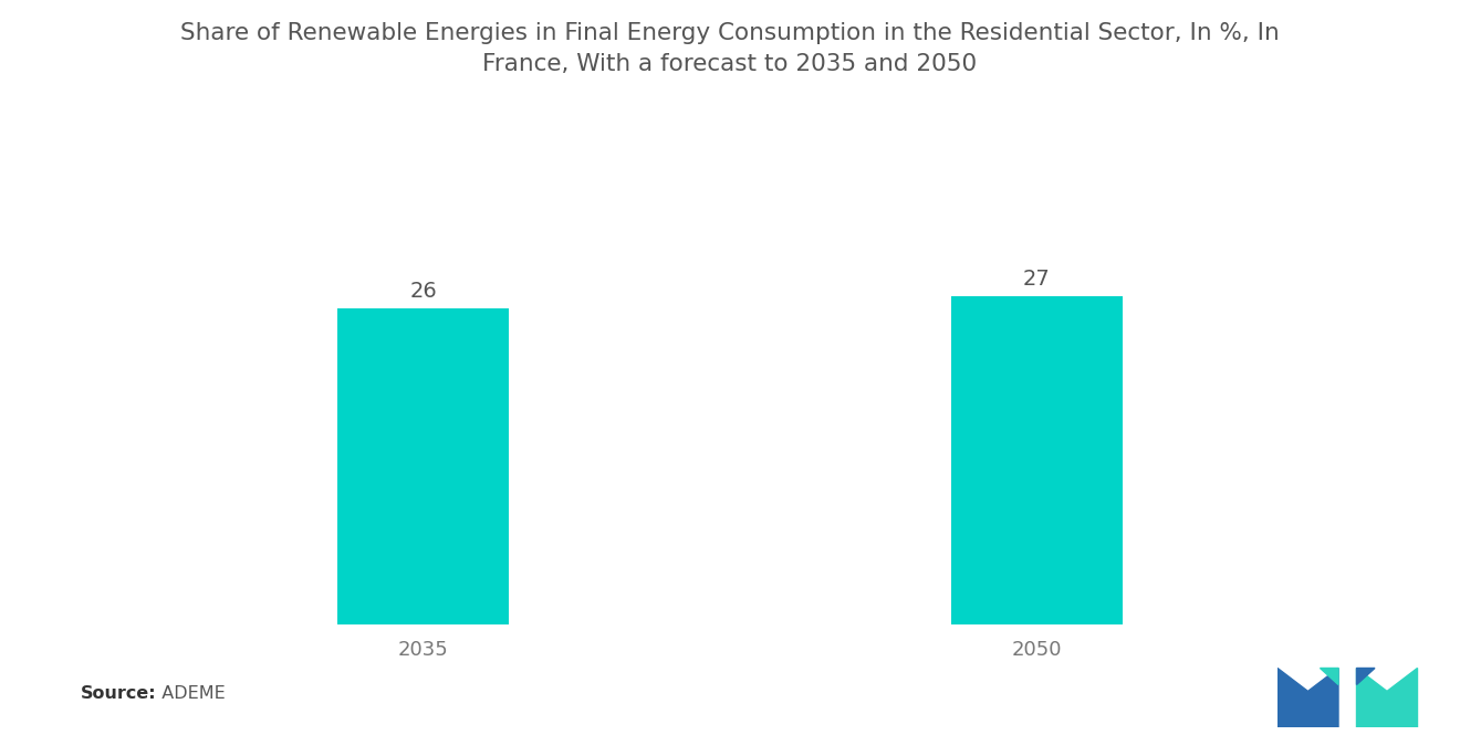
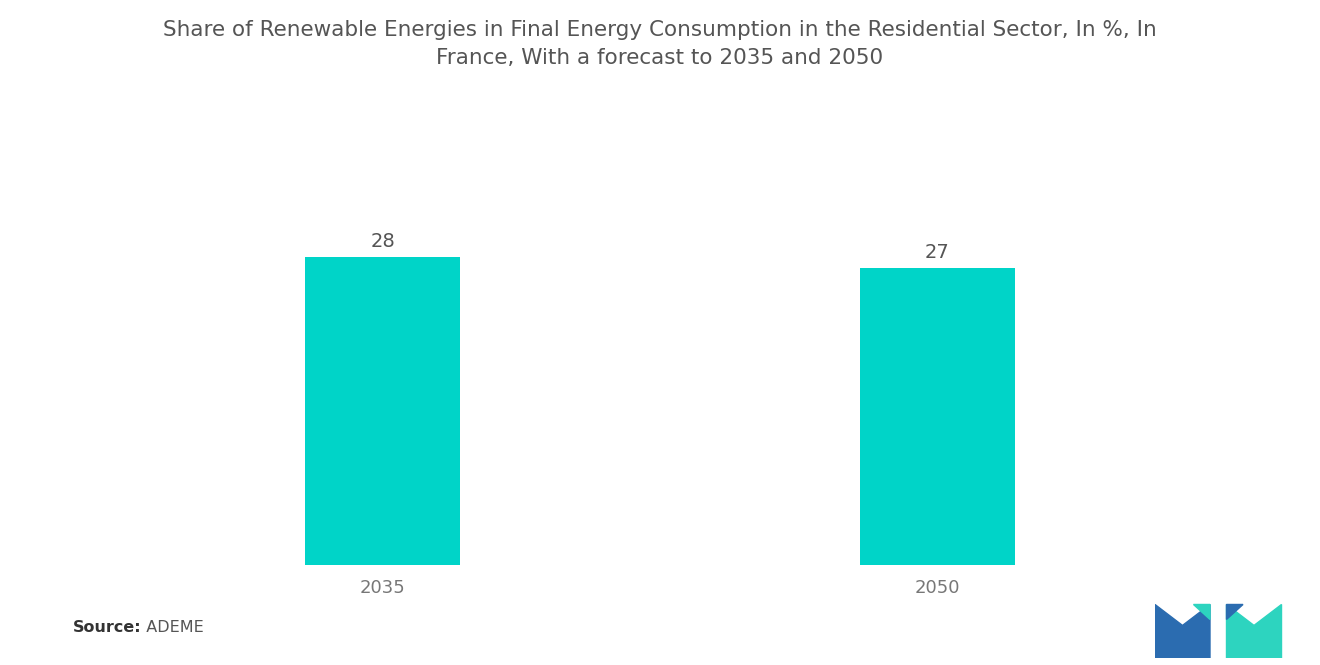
2035: 26 -> 28
